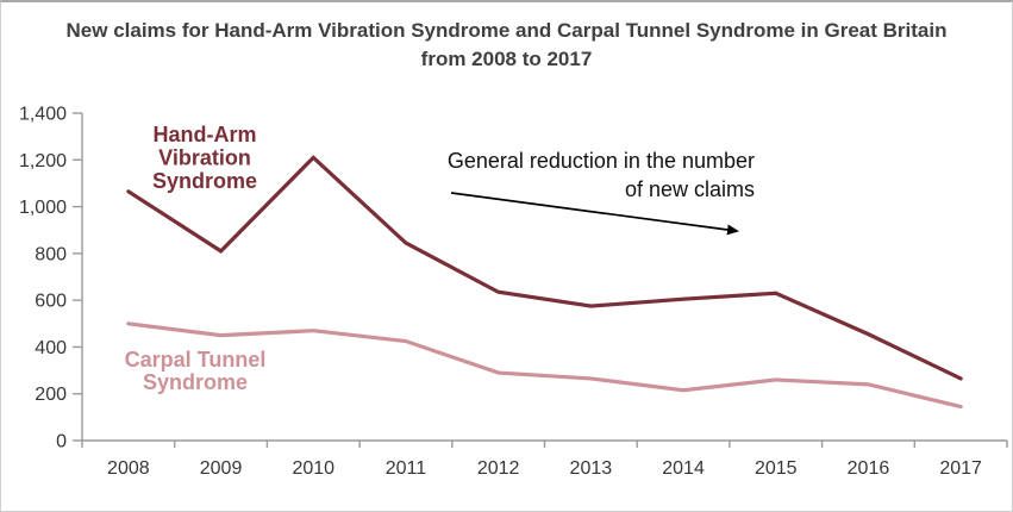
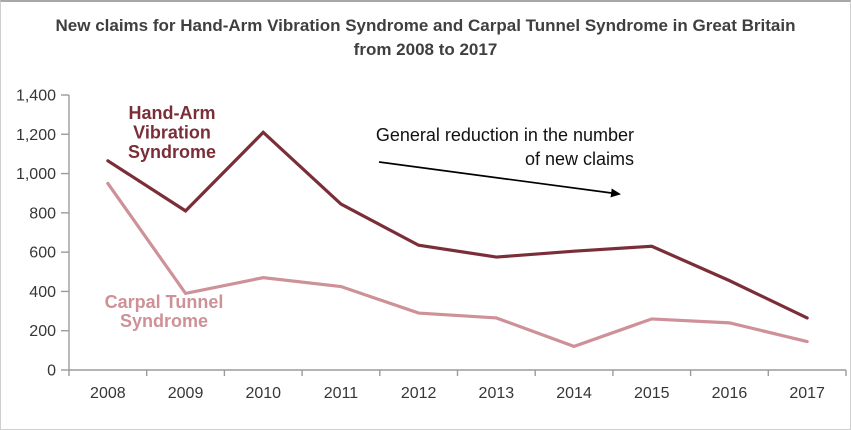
Carpal Tunnel Syndrome/2008: 500 -> 950
Carpal Tunnel Syndrome/2009: 450 -> 390
Carpal Tunnel Syndrome/2014: 220 -> 120
